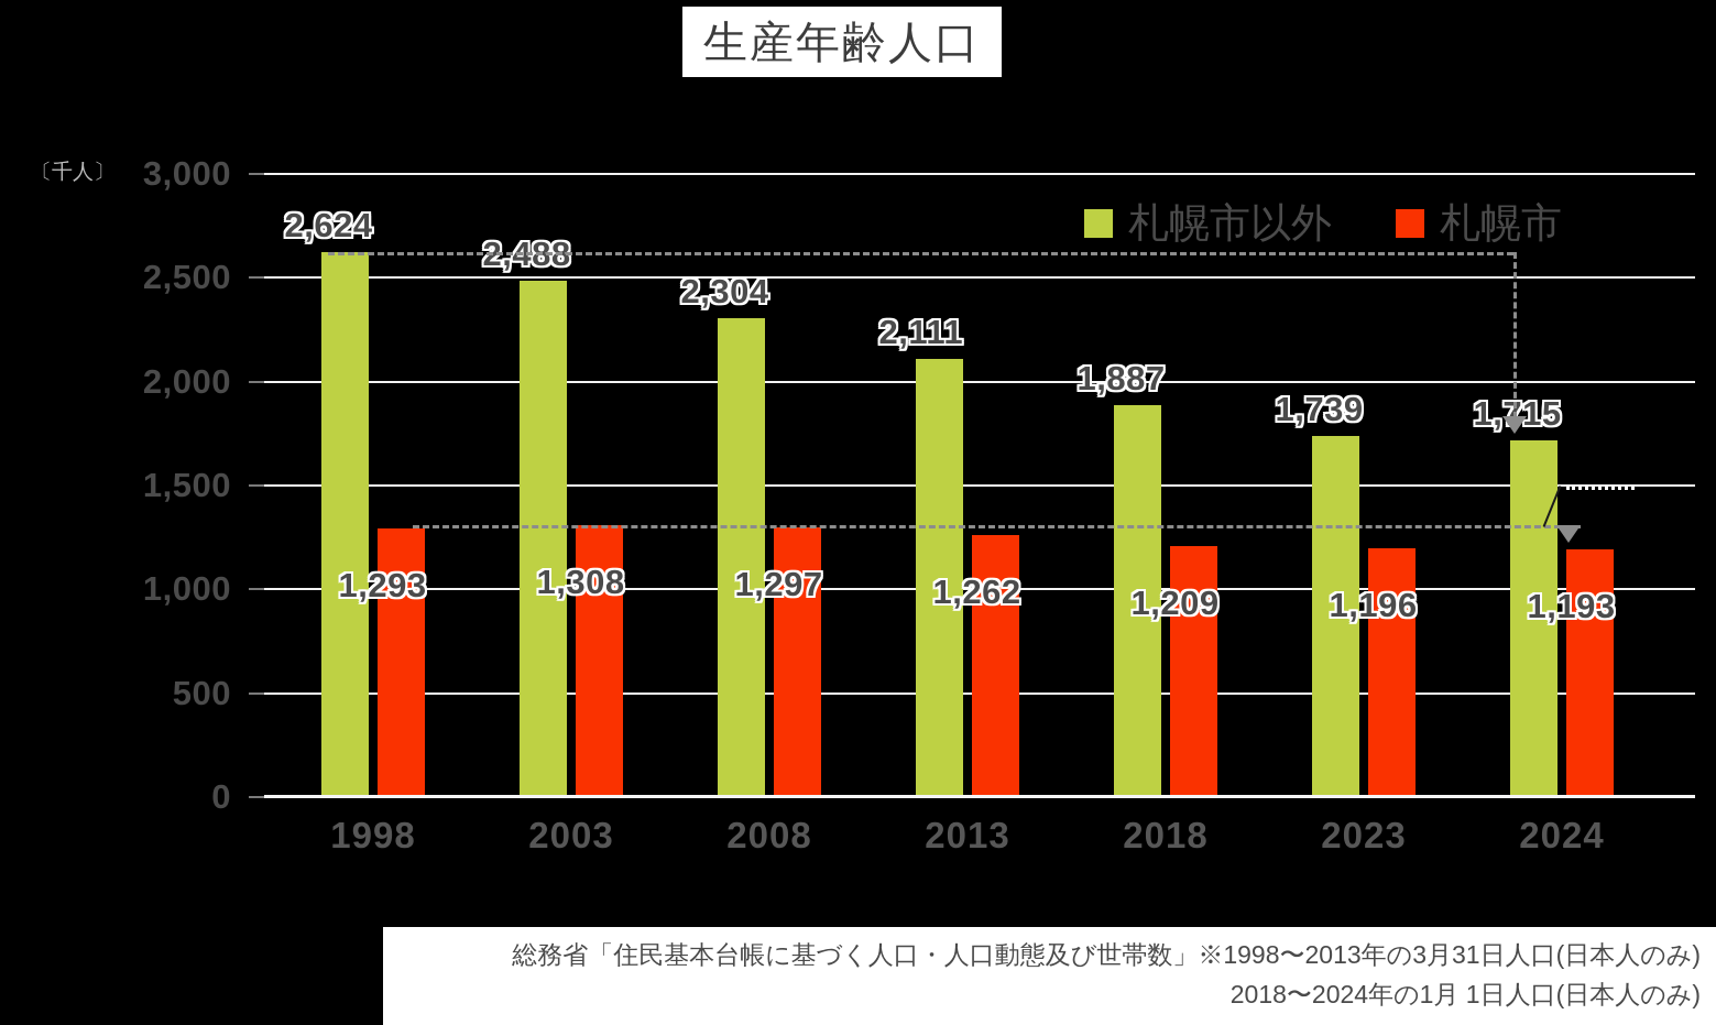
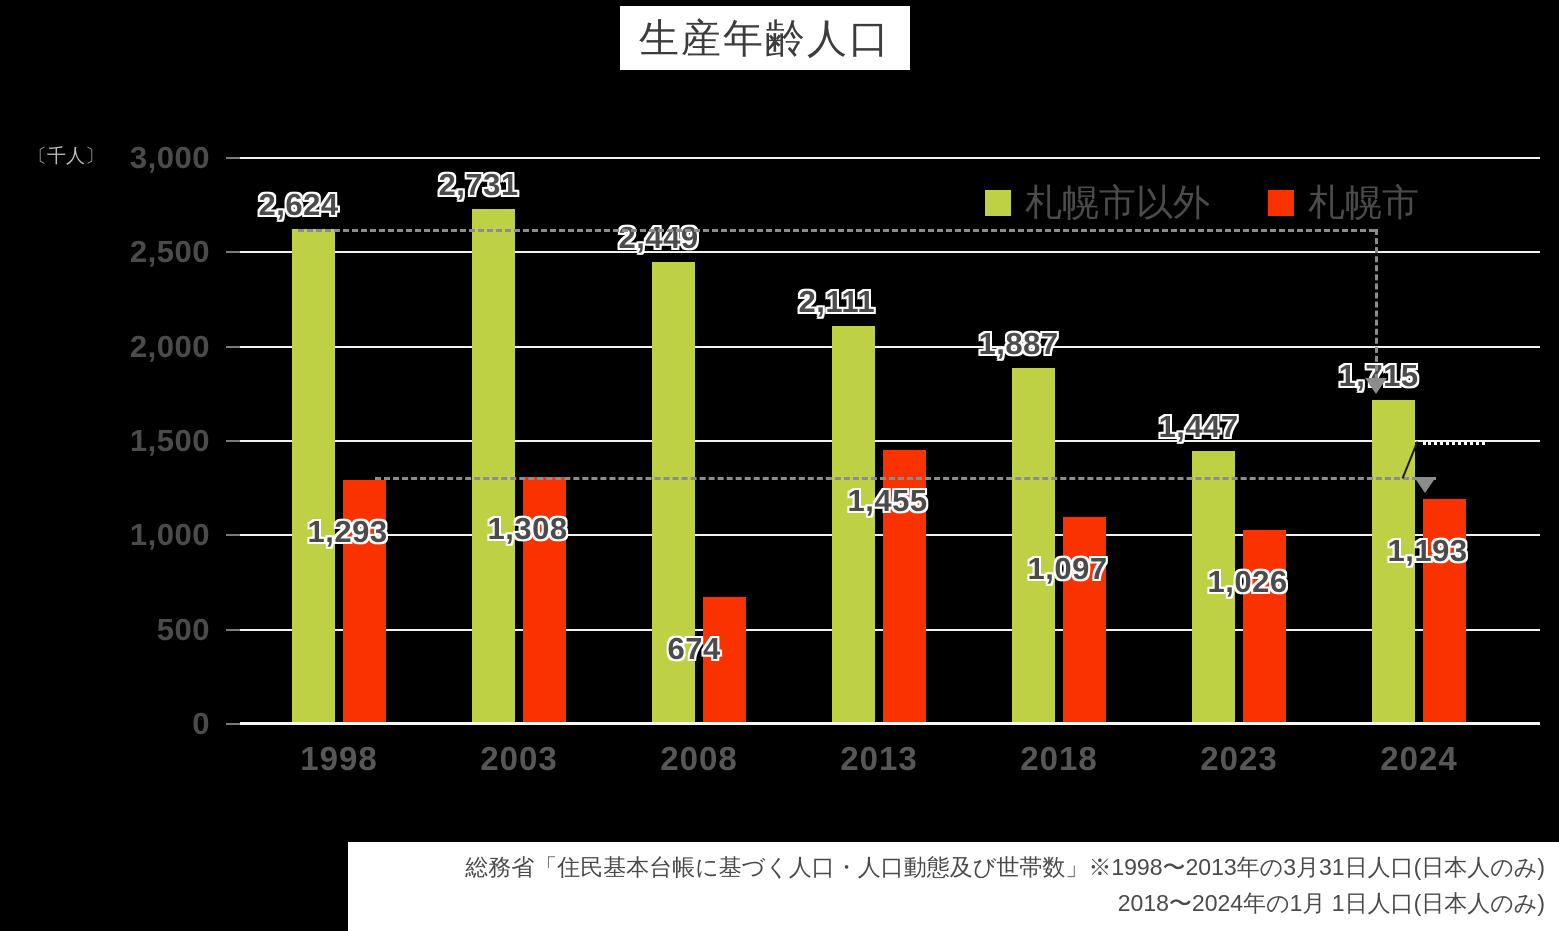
札幌市以外/2003: 2,488 -> 2,731
札幌市以外/2008: 2,304 -> 2,449
札幌市/2008: 1,297 -> 674
札幌市/2013: 1,262 -> 1,455
札幌市/2018: 1,209 -> 1,097
札幌市以外/2023: 1,739 -> 1,447
札幌市/2023: 1,196 -> 1,026
